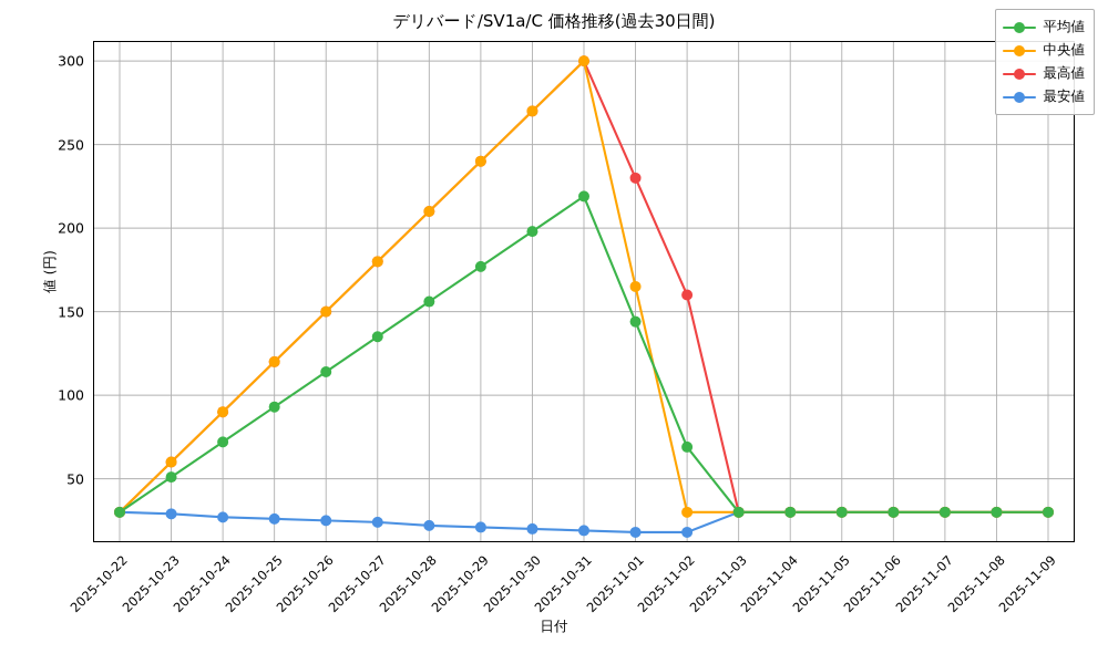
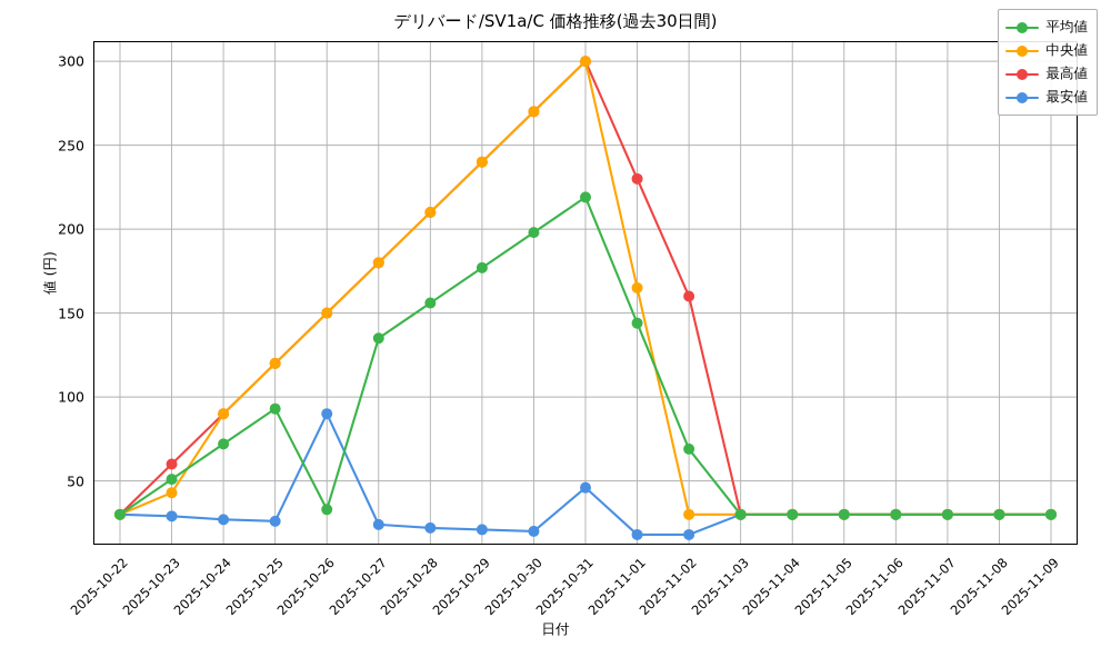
中央値/2025-10-23: 60 -> 43
平均値/2025-10-26: 114 -> 33
最安値/2025-10-26: 25 -> 90
最安値/2025-10-31: 19 -> 46
